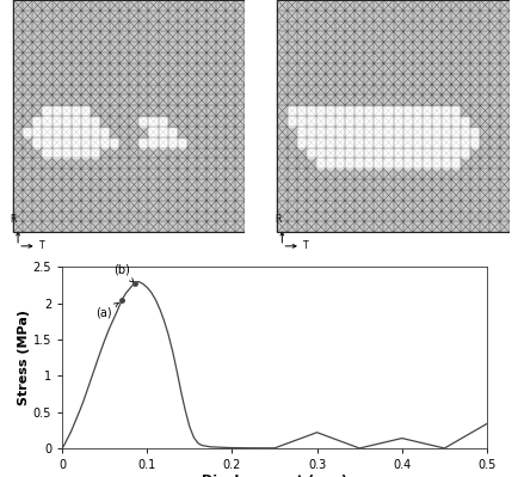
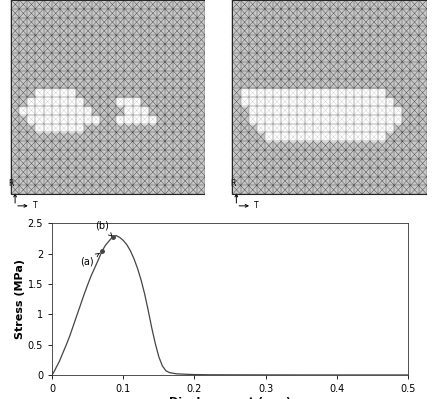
0.3: 0.22 -> 0.00
0.4: 0.14 -> 0.00
0.5: 0.34 -> 0.00
